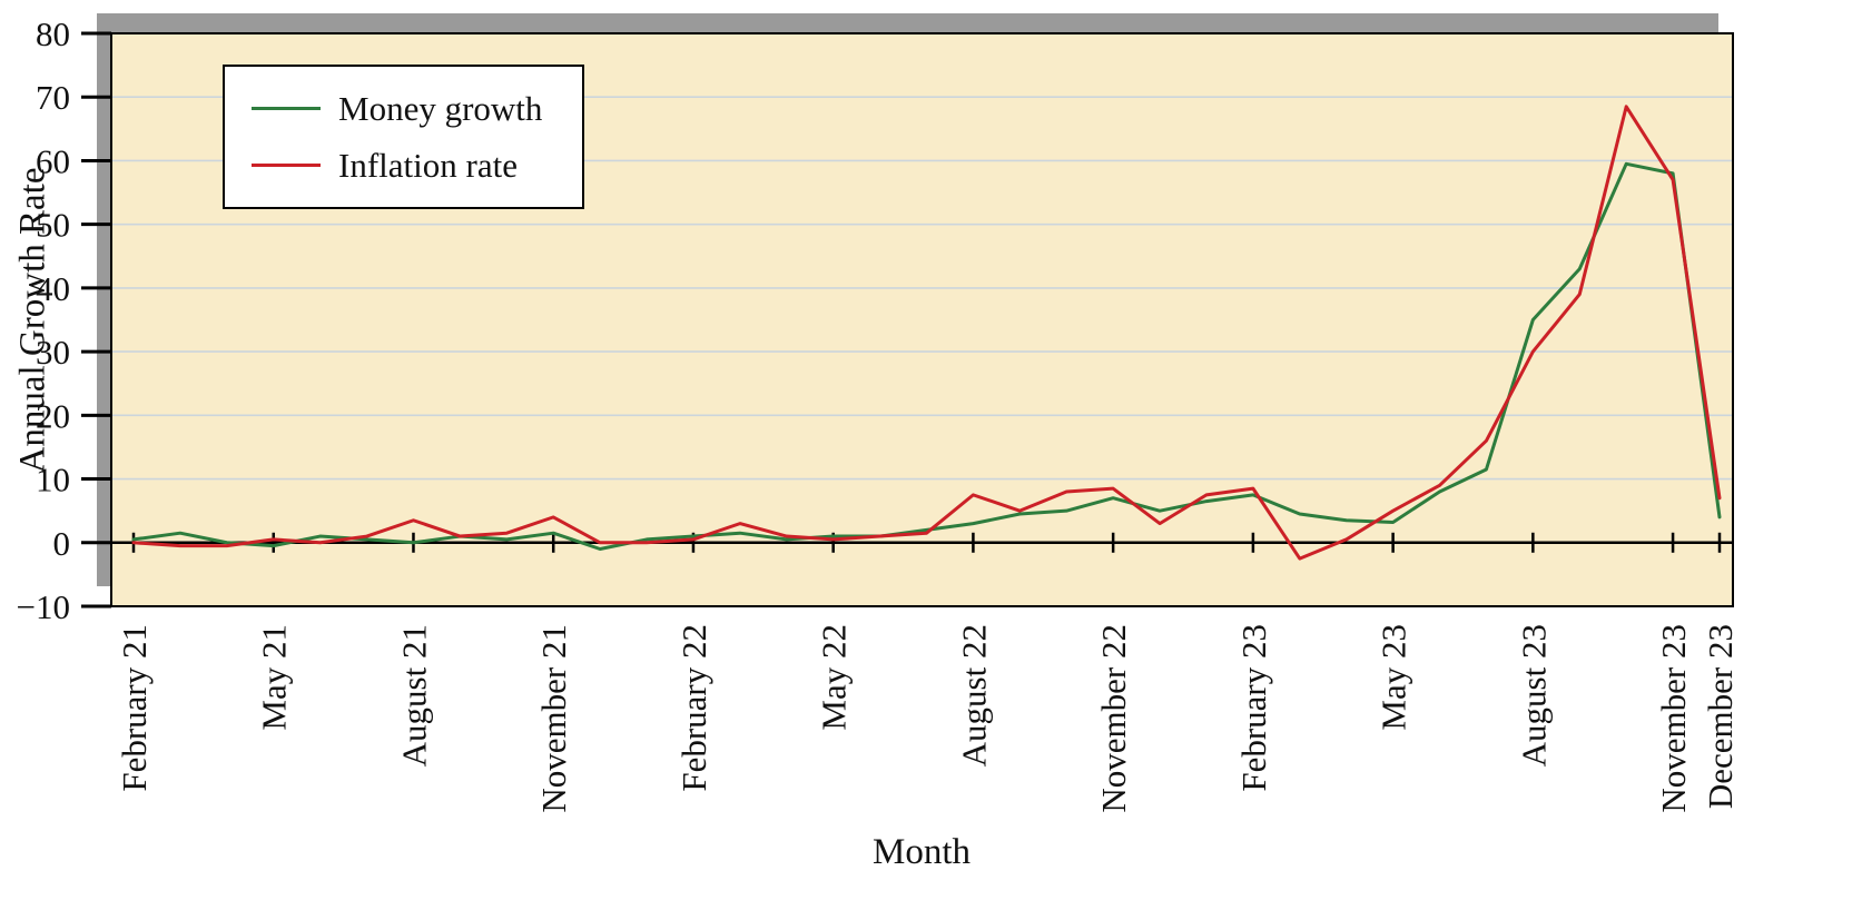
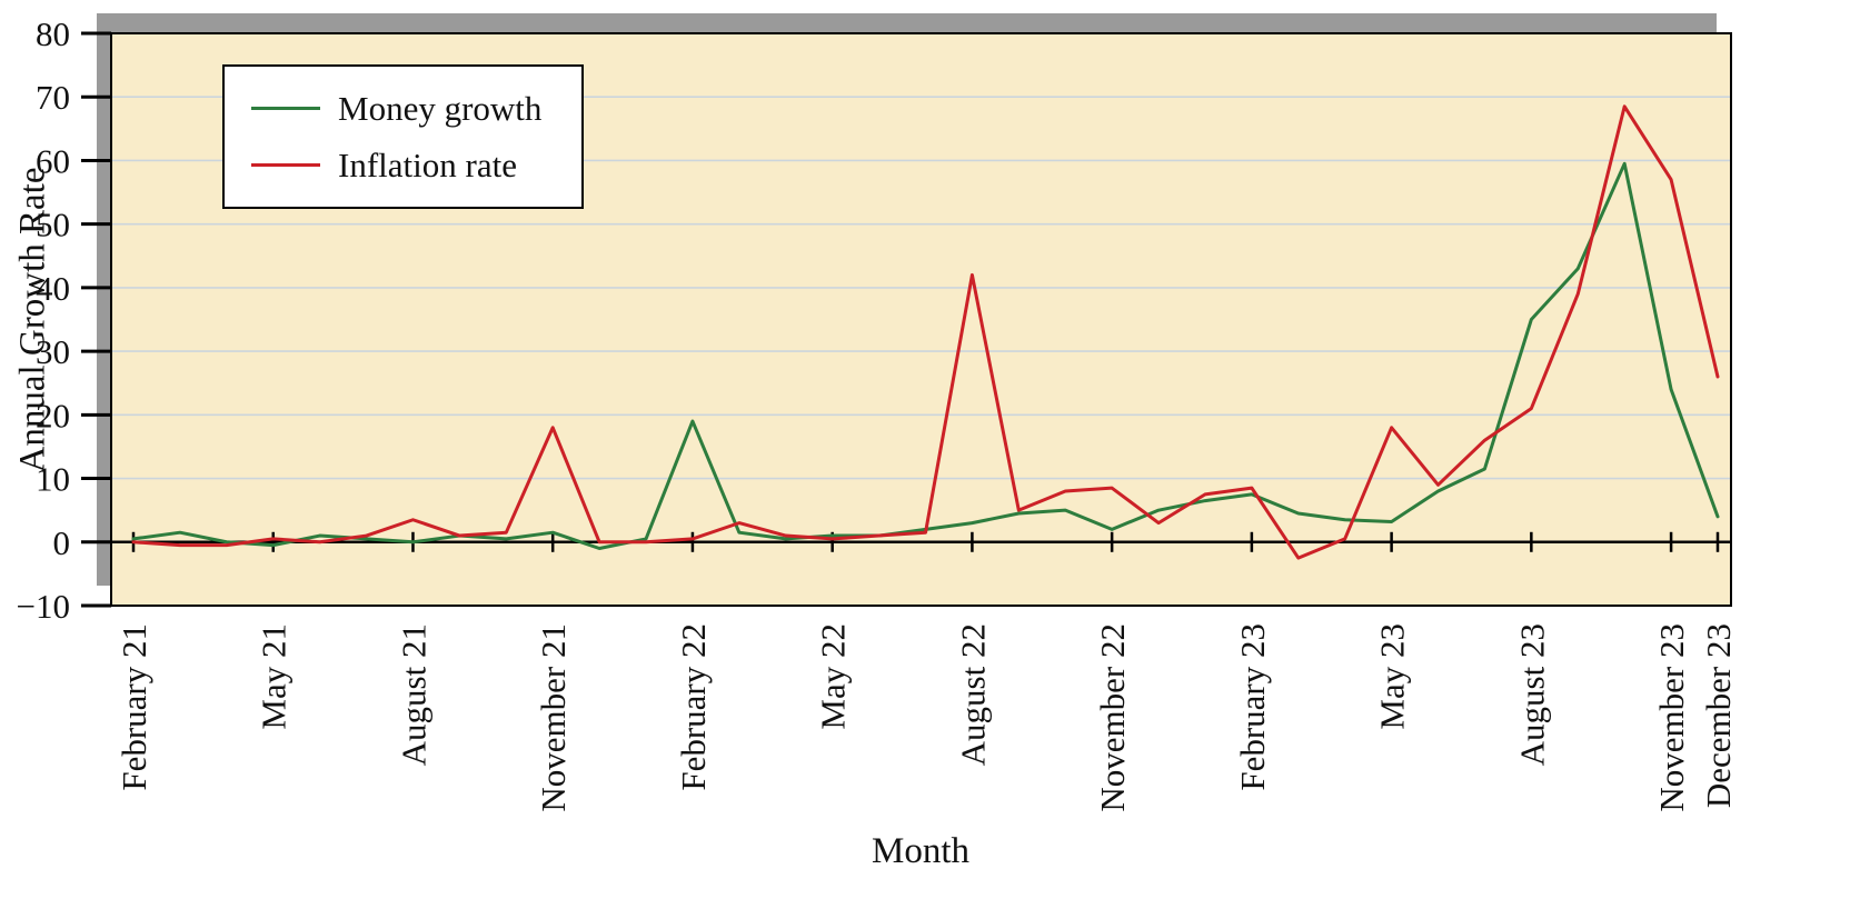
Inflation rate/November 21: 4 -> 18
Money growth/February 22: 1 -> 19
Inflation rate/August 22: 8 -> 42
Money growth/November 22: 7 -> 2
Inflation rate/May 23: 5 -> 18
Inflation rate/August 23: 30 -> 21
Money growth/November 23: 58 -> 24
Inflation rate/December 23: 7 -> 26
